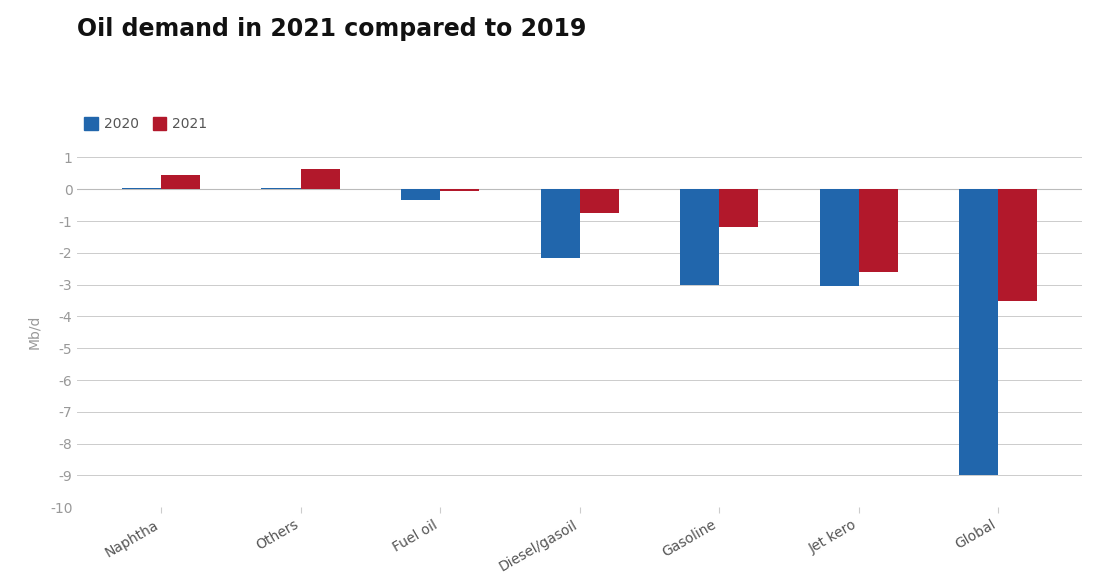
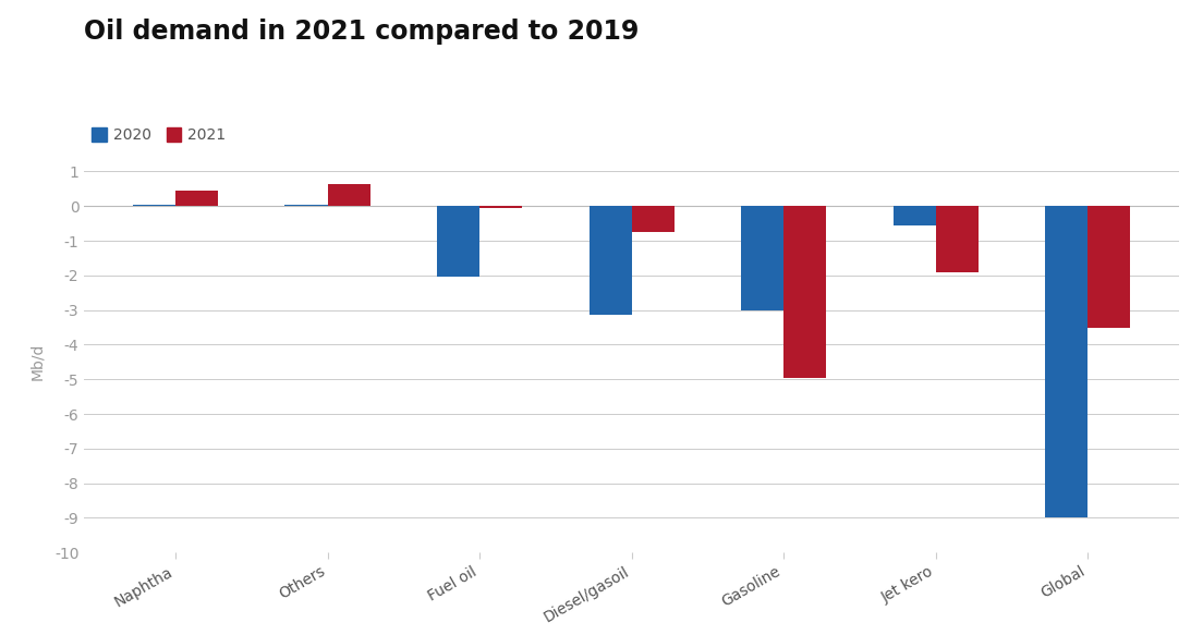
2020/Fuel oil: -0.35 -> -2.05
2020/Diesel/gasoil: -2.15 -> -3.15
2021/Gasoline: -1.20 -> -4.95
2020/Jet kero: -3.05 -> -0.55
2021/Jet kero: -2.60 -> -1.90
